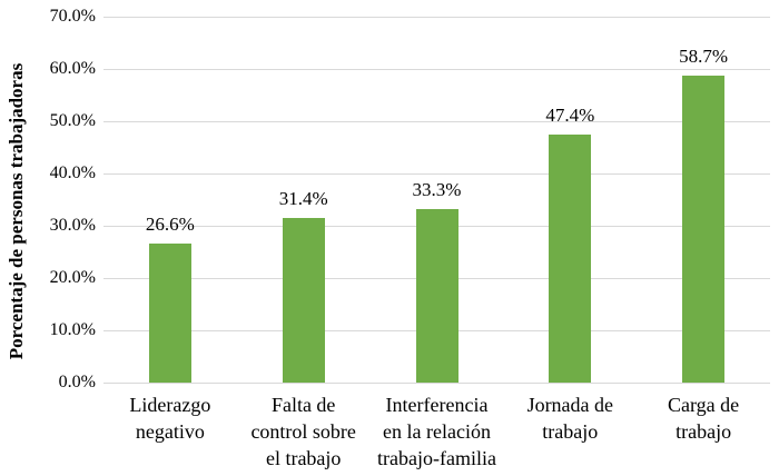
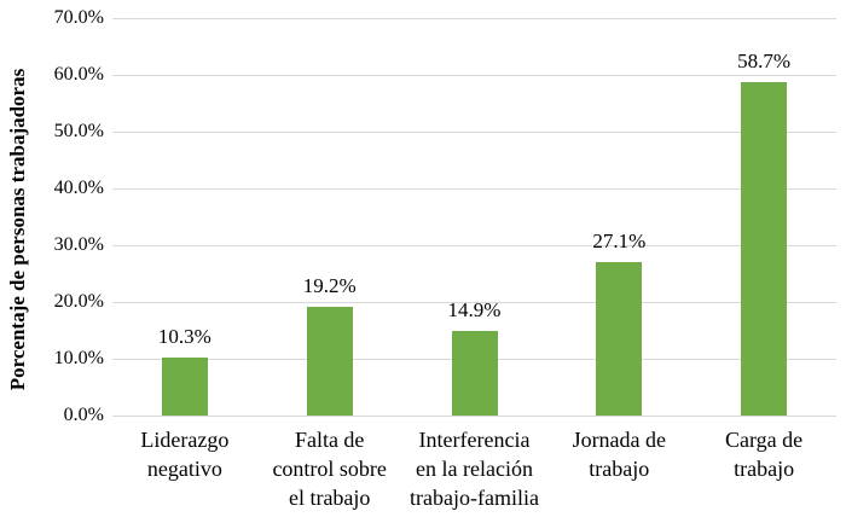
Liderazgo negativo: 26.6% -> 10.3%
Falta de control sobre el trabajo: 31.4% -> 19.2%
Interferencia en la relación trabajo-familia: 33.3% -> 14.9%
Jornada de trabajo: 47.4% -> 27.1%
